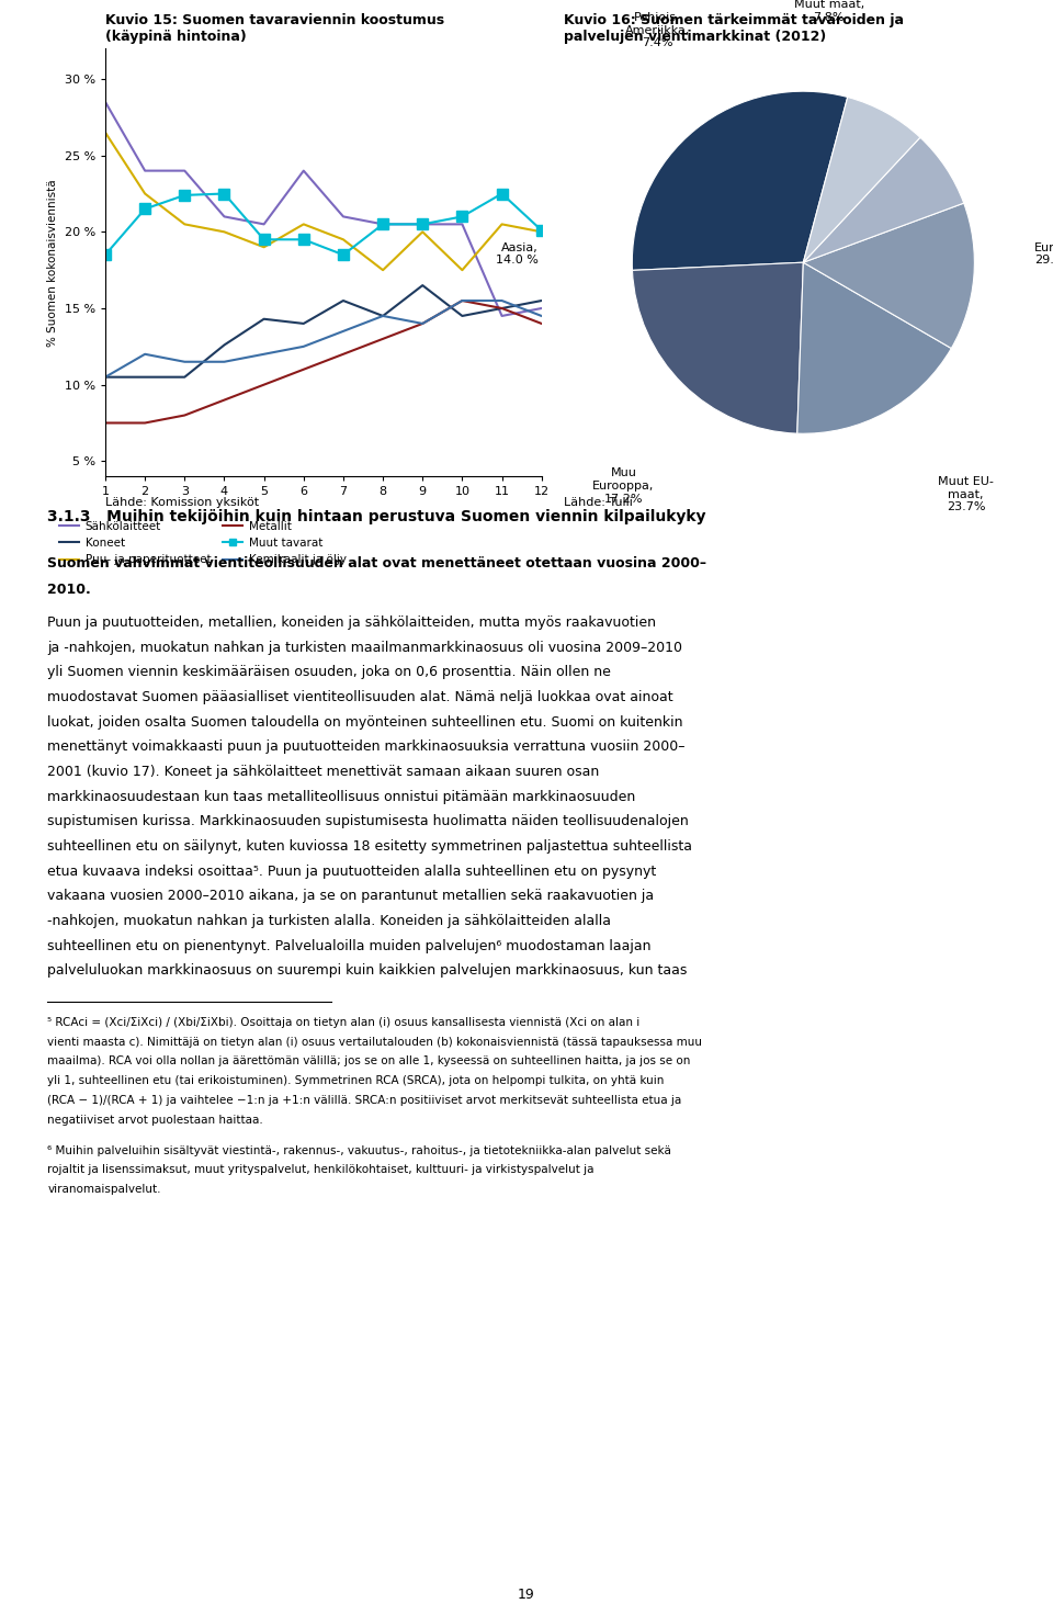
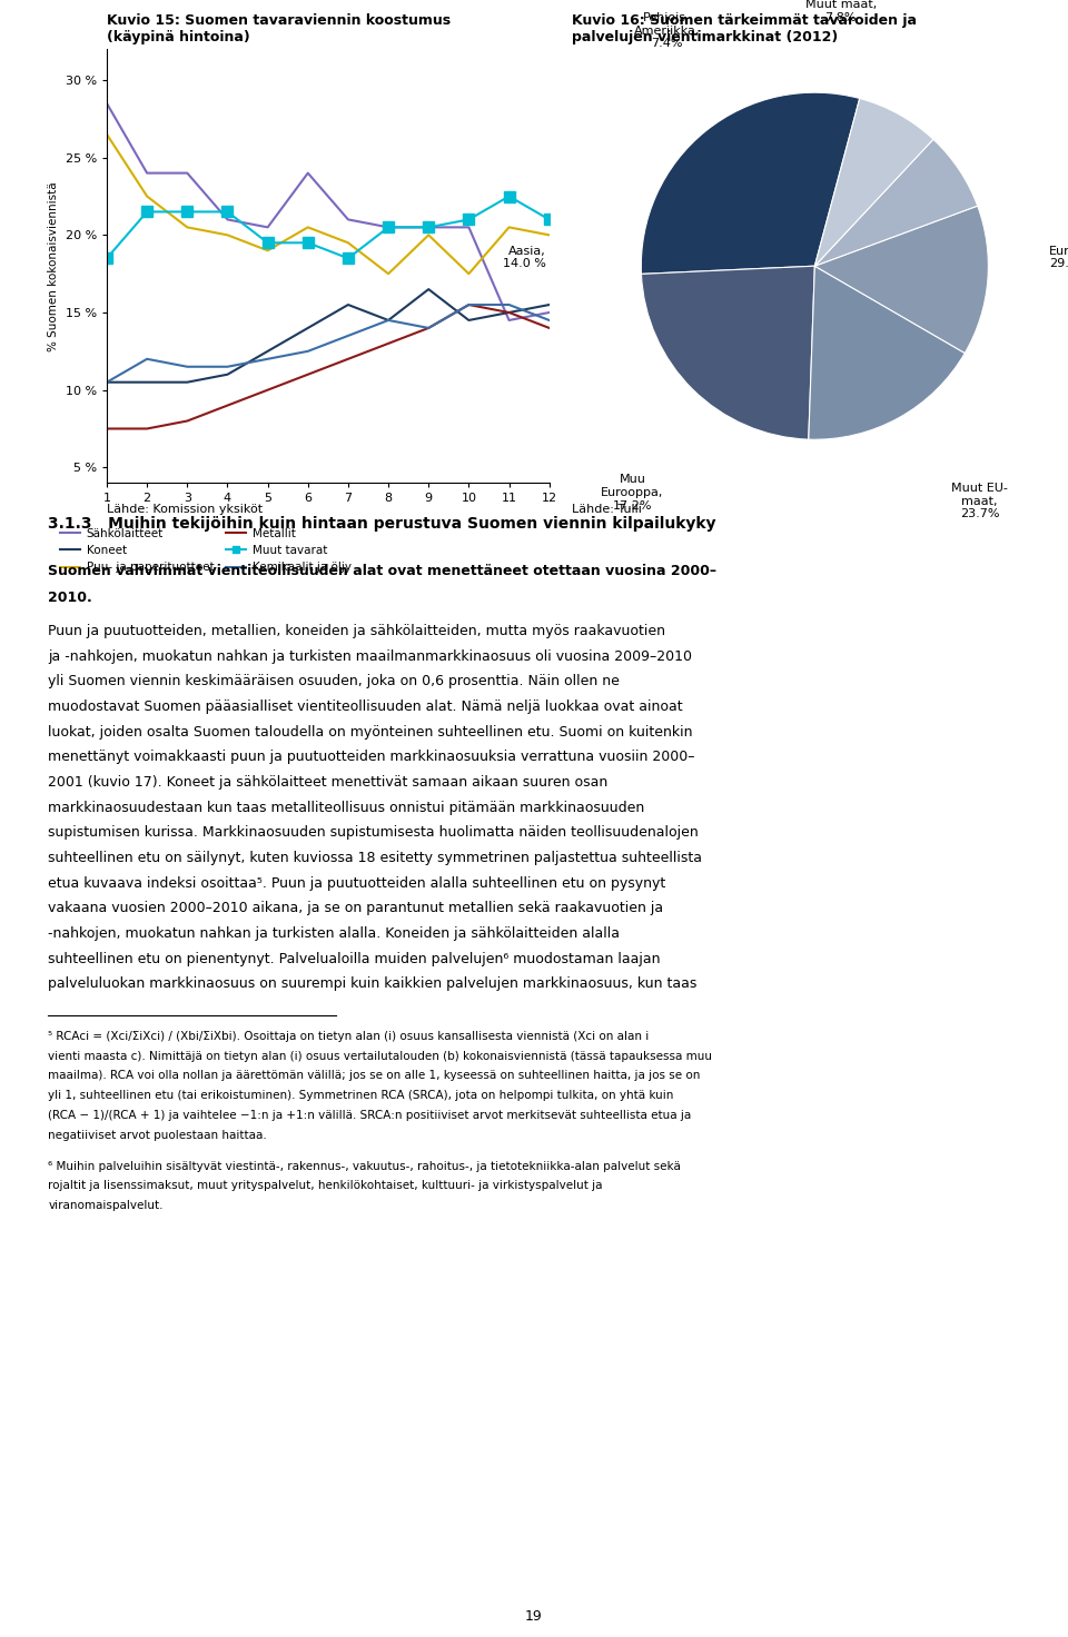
Muut tavarat/3: 22.4 % -> 21.5 %
Muut tavarat/4: 22.5 % -> 21.5 %
Koneet/4: 12.6 % -> 11.0 %
Koneet/5: 14.3 % -> 12.5 %
Muut tavarat/12: 20.1 % -> 21.0 %
